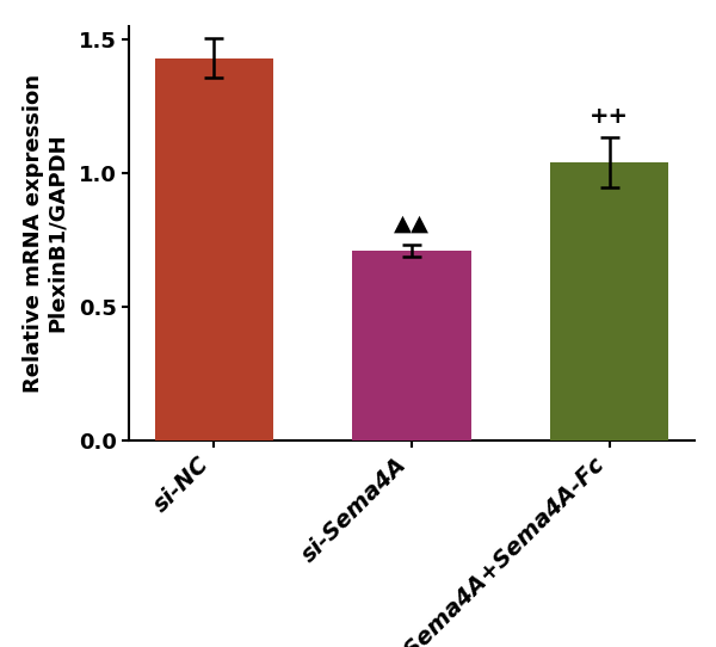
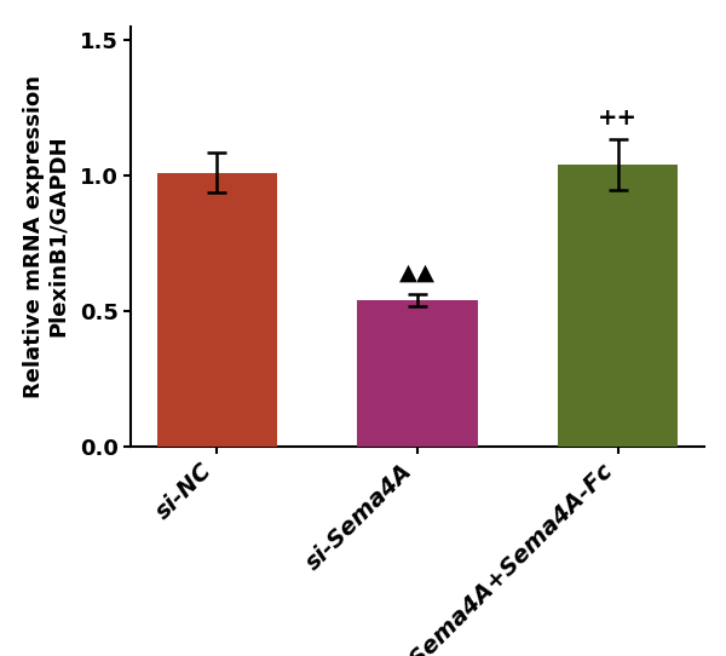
si-NC: 1.43 -> 1.01
si-Sema4A: 0.71 -> 0.54
